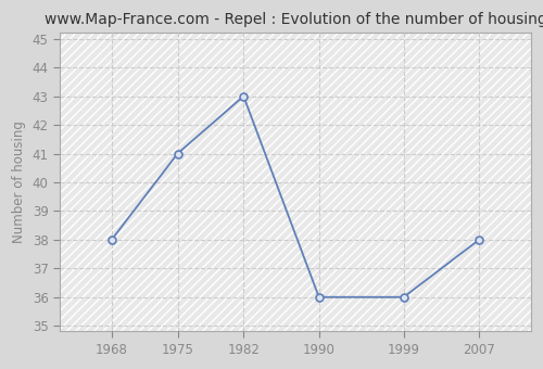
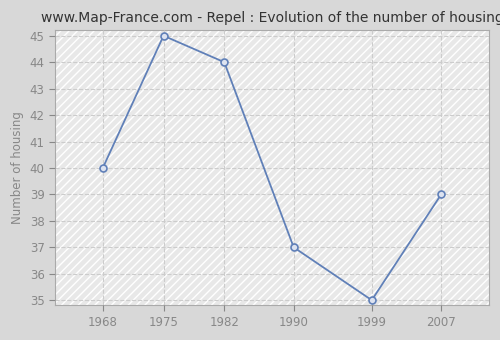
1968: 38 -> 40
1975: 41 -> 45
1982: 43 -> 44
1990: 36 -> 37
1999: 36 -> 35
2007: 38 -> 39
